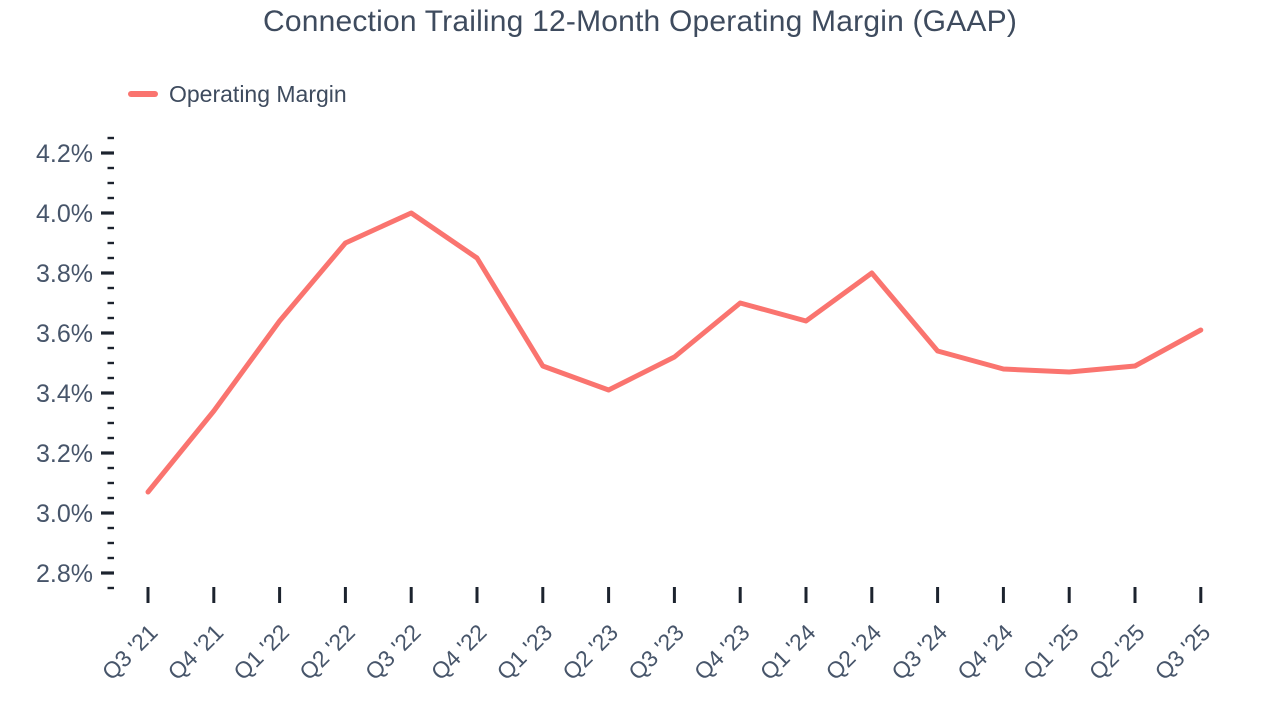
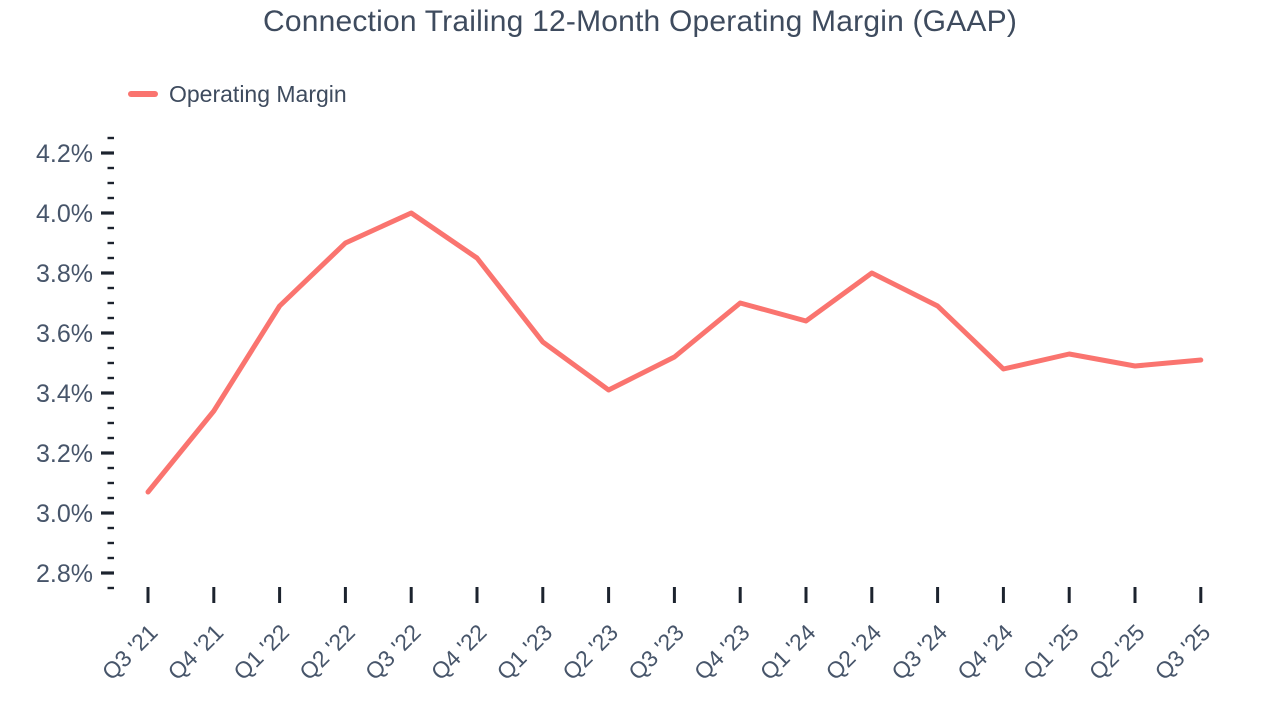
Q1 '22: 3.64% -> 3.69%
Q1 '23: 3.49% -> 3.57%
Q3 '24: 3.54% -> 3.69%
Q1 '25: 3.47% -> 3.53%
Q3 '25: 3.61% -> 3.51%
